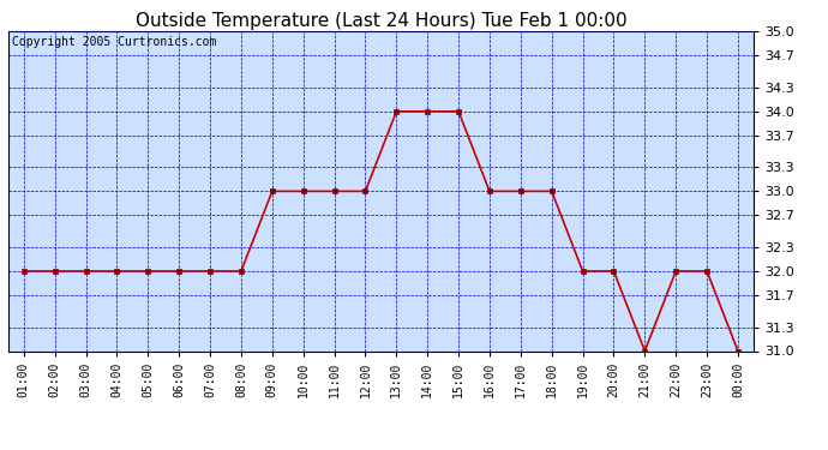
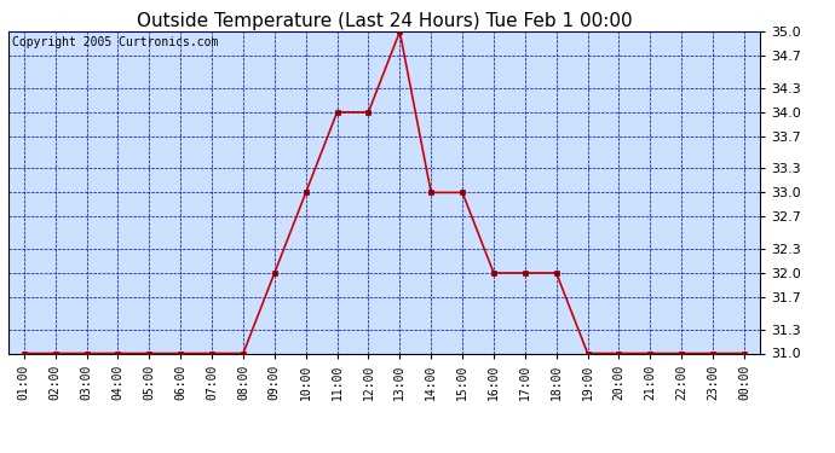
01:00: 32 -> 31
02:00: 32 -> 31
03:00: 32 -> 31
04:00: 32 -> 31
05:00: 32 -> 31
06:00: 32 -> 31
07:00: 32 -> 31
08:00: 32 -> 31
09:00: 33 -> 32
11:00: 33 -> 34
12:00: 33 -> 34
13:00: 34 -> 35
14:00: 34 -> 33
15:00: 34 -> 33
16:00: 33 -> 32
17:00: 33 -> 32
18:00: 33 -> 32
19:00: 32 -> 31
20:00: 32 -> 31
22:00: 32 -> 31
23:00: 32 -> 31
